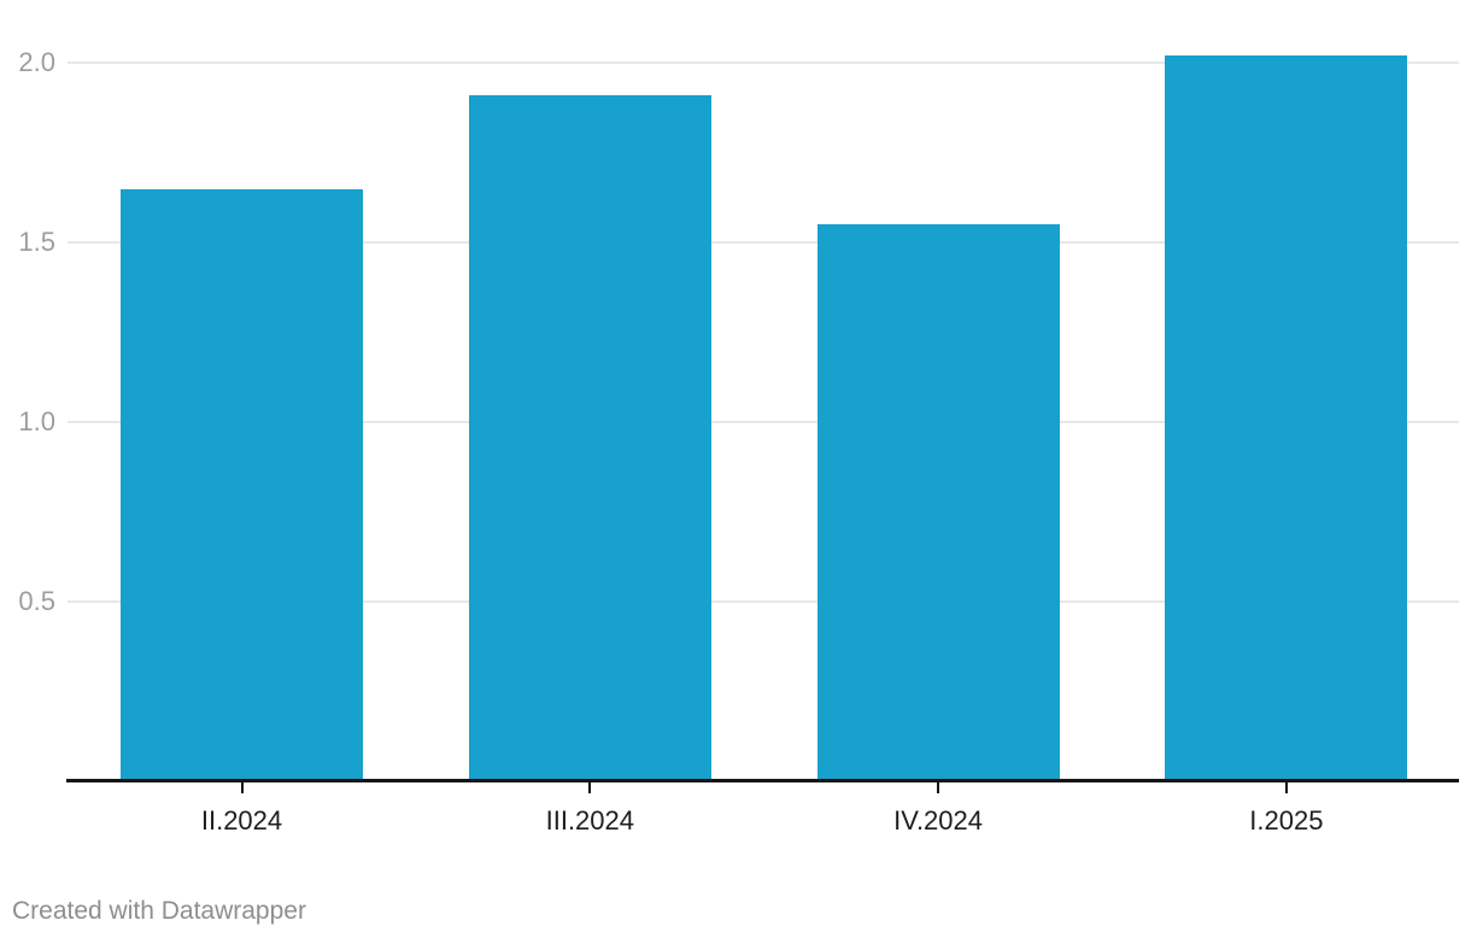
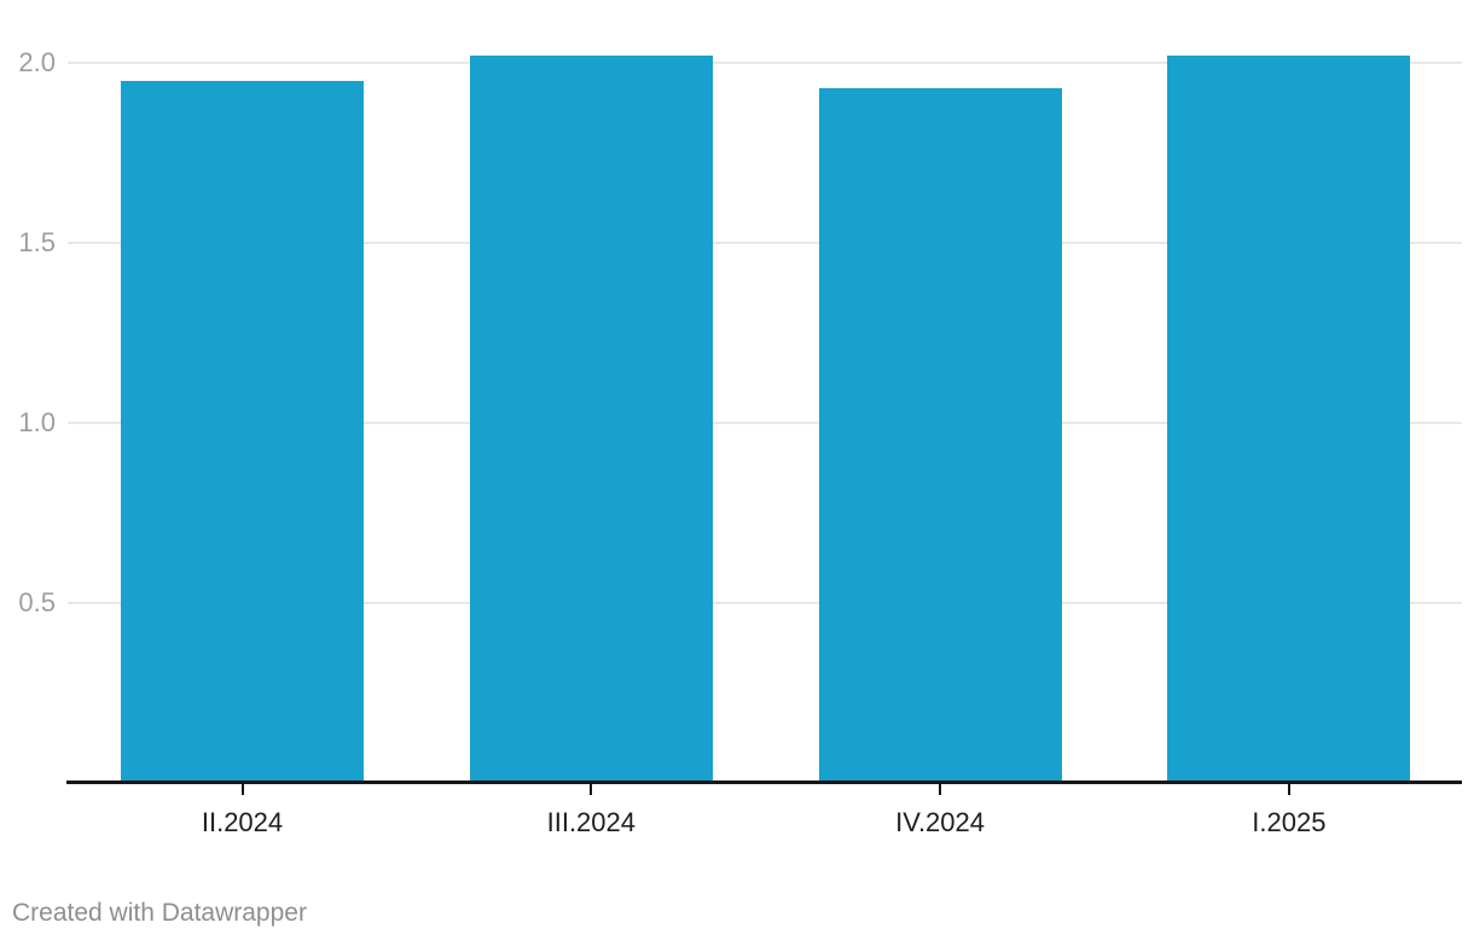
II.2024: 1.65 -> 1.95
III.2024: 1.91 -> 2.02
IV.2024: 1.55 -> 1.93
